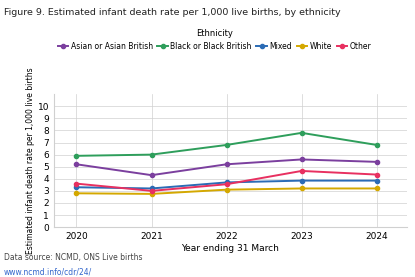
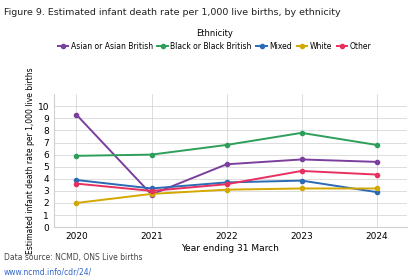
Asian or Asian British/2020: 5.2 -> 9.3
Mixed/2020: 3.3 -> 3.9
White/2020: 2.8 -> 2.0
Asian or Asian British/2021: 4.3 -> 2.7
Mixed/2024: 3.9 -> 2.9
